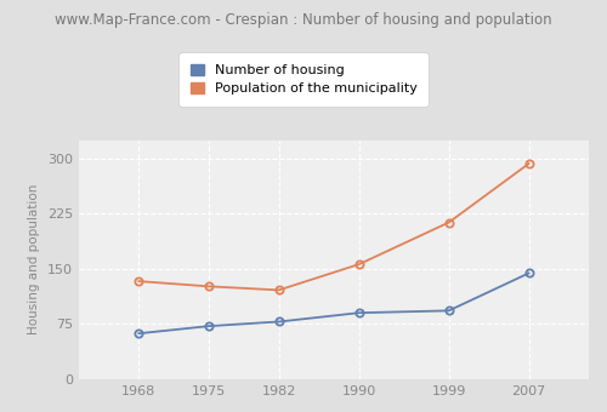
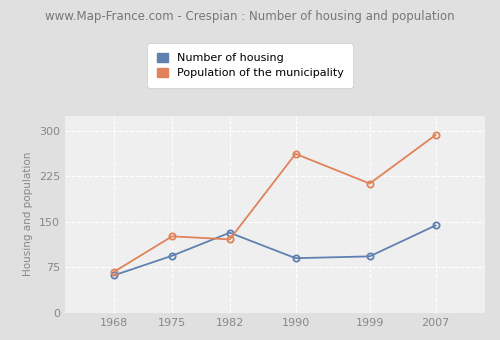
Population of the municipality/1968: 133 -> 68
Number of housing/1975: 72 -> 94
Number of housing/1982: 78 -> 132
Population of the municipality/1990: 156 -> 262
